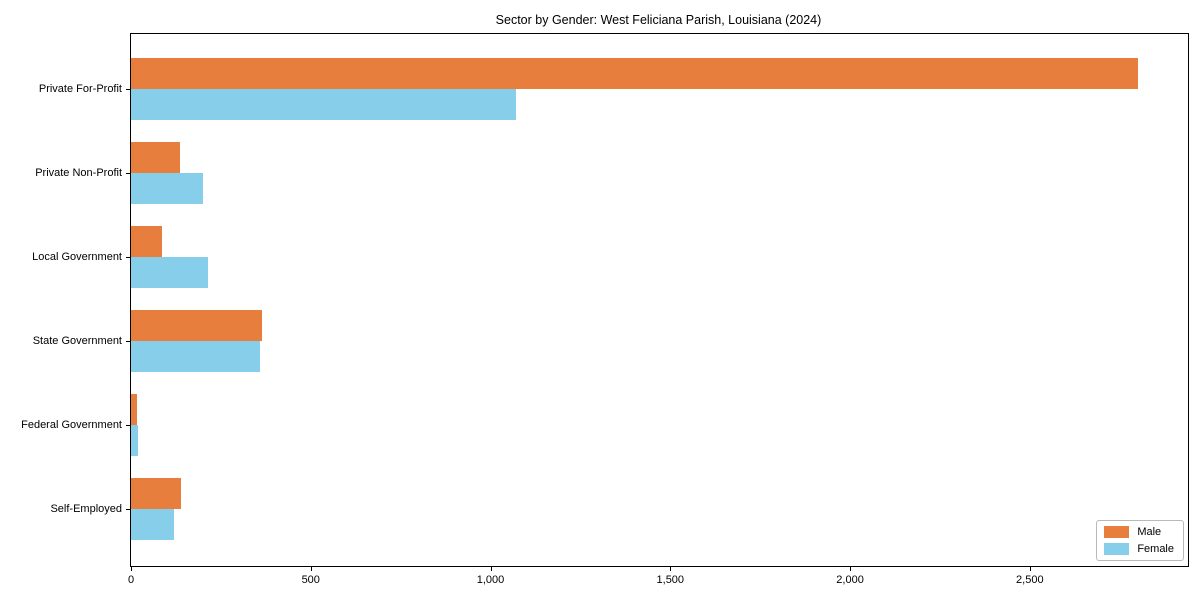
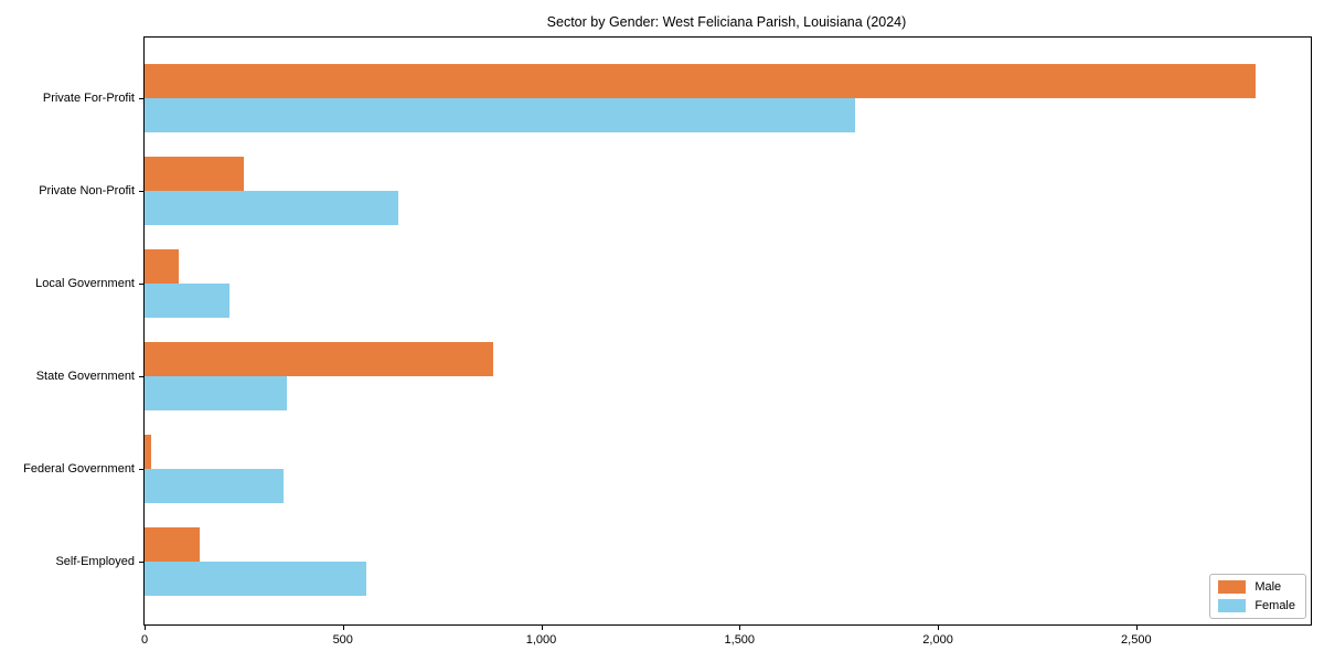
Female/Private For-Profit: 1070 -> 1790
Male/Private Non-Profit: 140 -> 250
Female/Private Non-Profit: 200 -> 640
Male/State Government: 360 -> 880
Female/Federal Government: 20 -> 350
Female/Self-Employed: 120 -> 560
